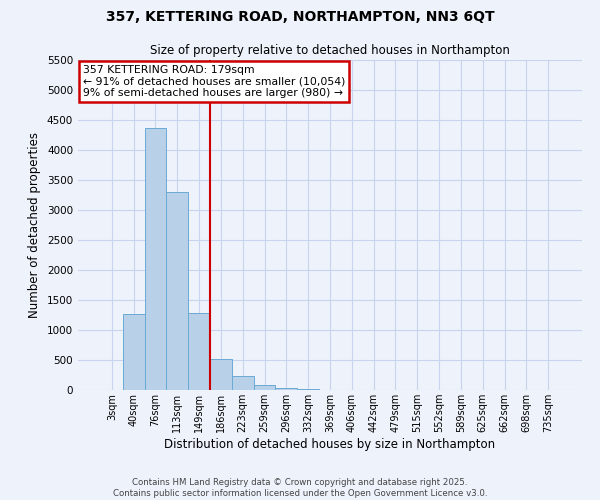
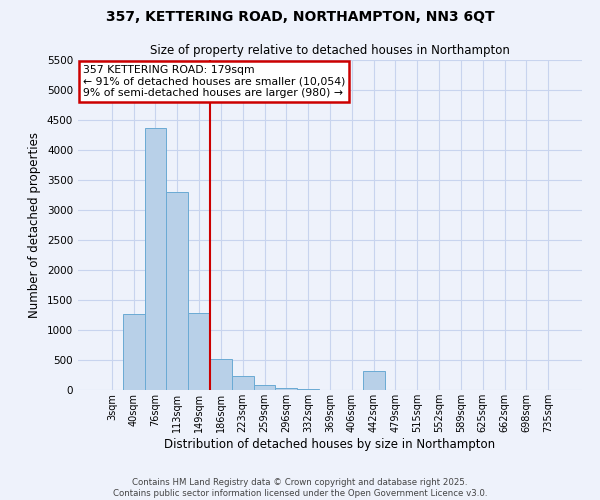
442sqm: 0 -> 320
